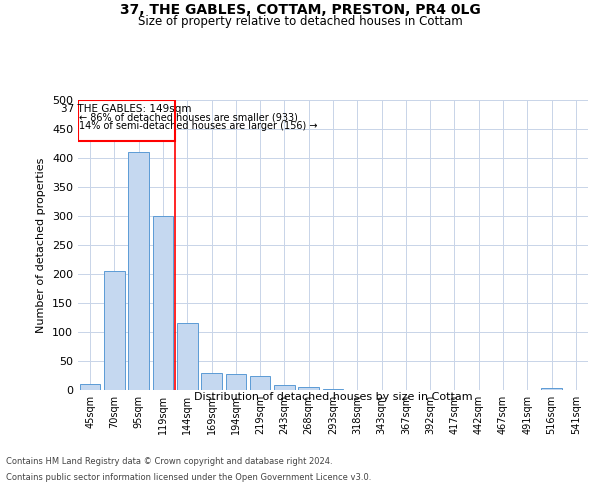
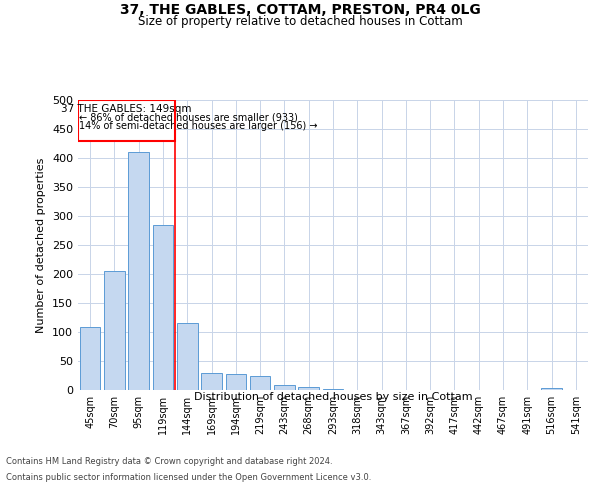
45sqm: 10 -> 108
119sqm: 300 -> 284
